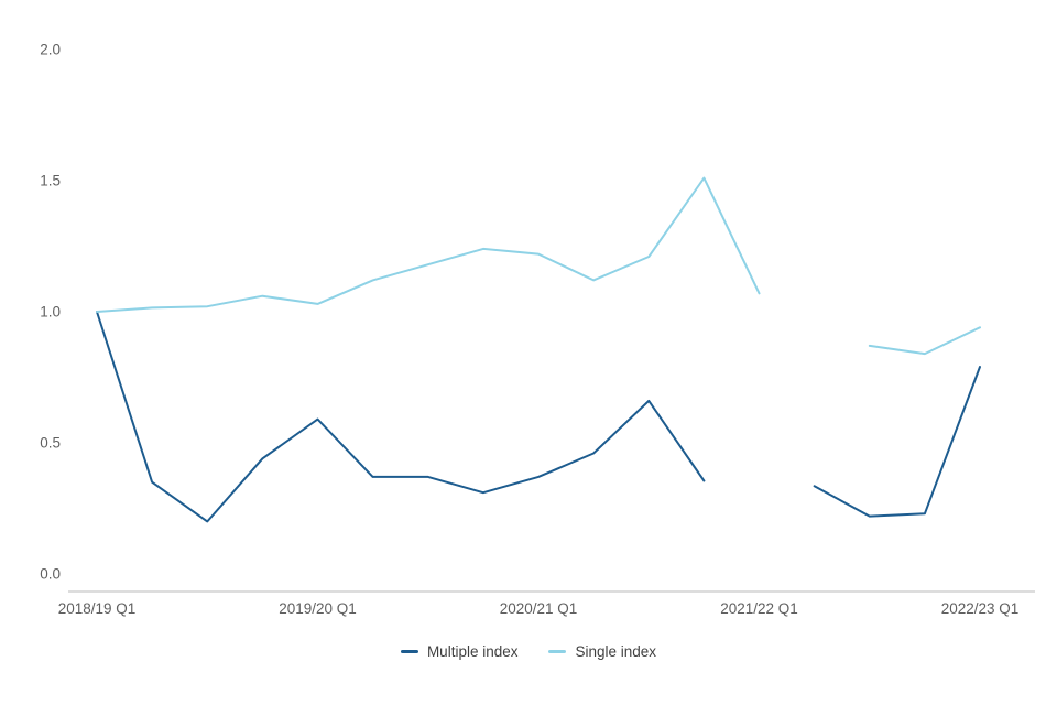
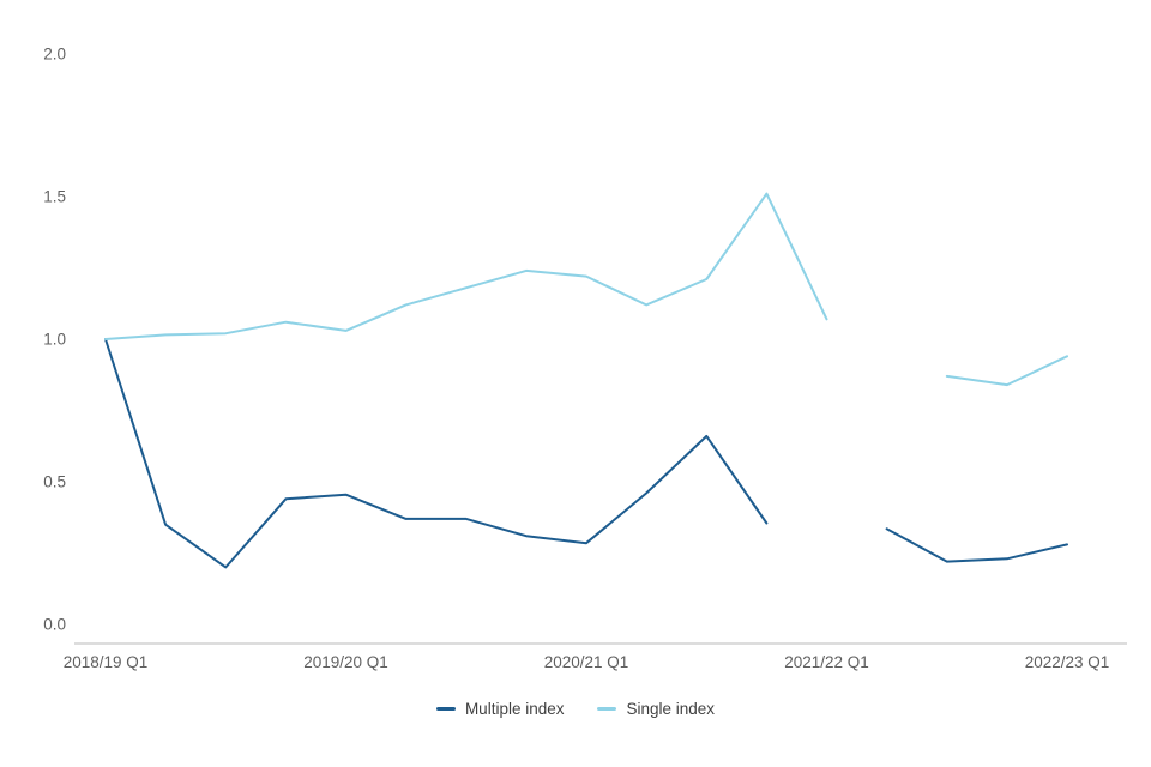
Multiple index/2019/20 Q1: 0.59 -> 0.46
Multiple index/2020/21 Q1: 0.37 -> 0.28
Multiple index/2022/23 Q1: 0.79 -> 0.28
